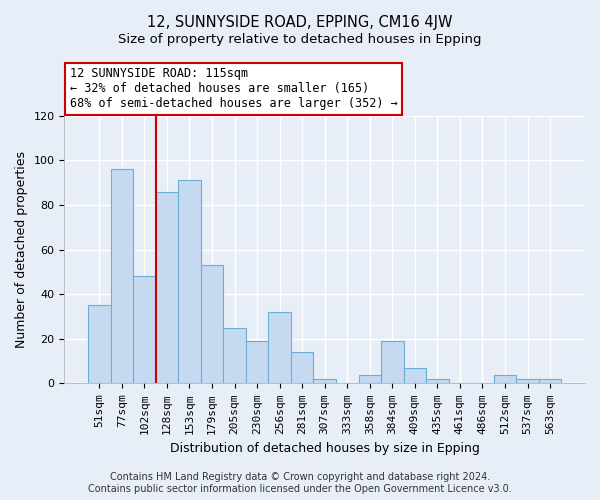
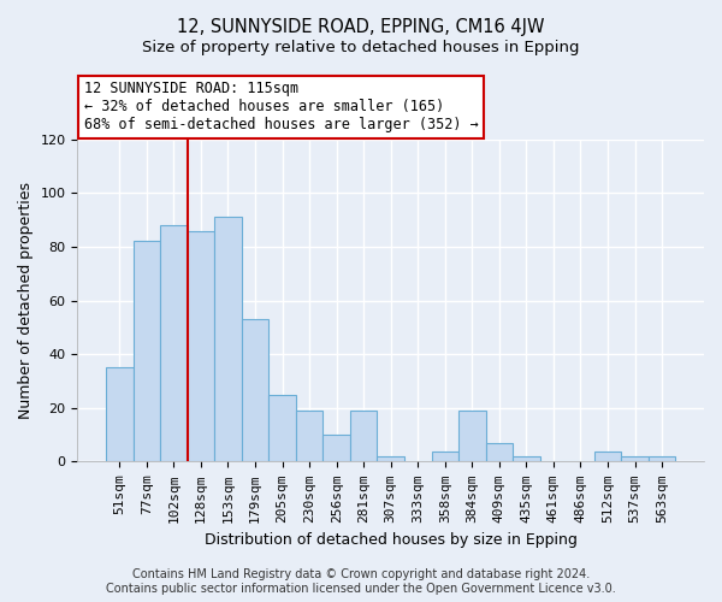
77sqm: 96 -> 82
102sqm: 48 -> 88
256sqm: 32 -> 10
281sqm: 14 -> 19
